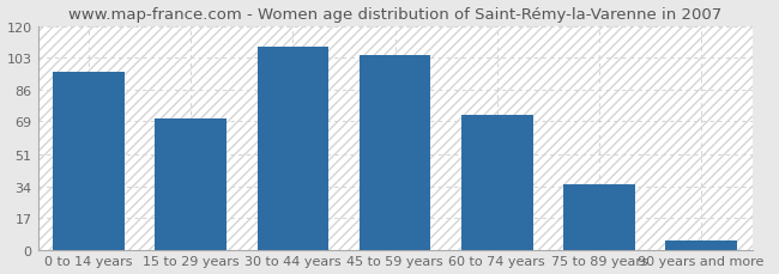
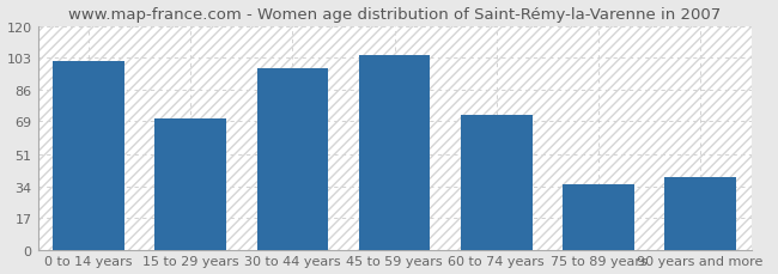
0 to 14 years: 95 -> 101
30 to 44 years: 109 -> 97
90 years and more: 5 -> 39
